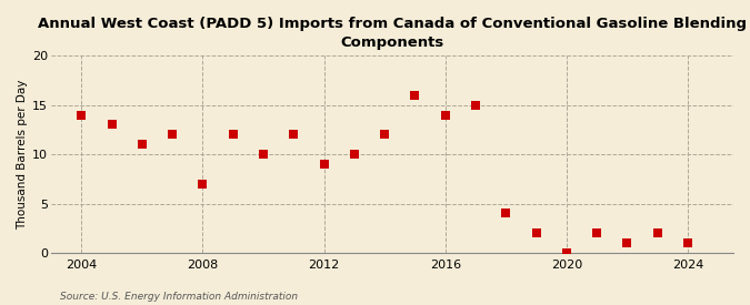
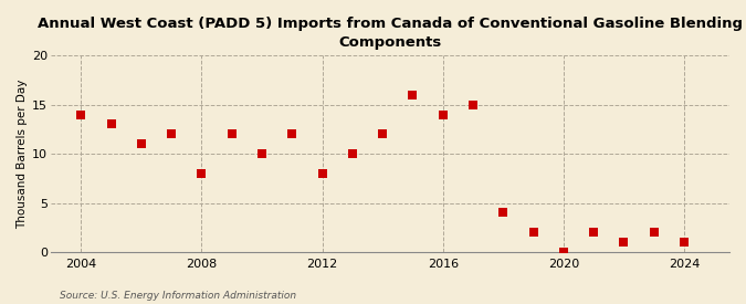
2008: 7 -> 8
2012: 9 -> 8
